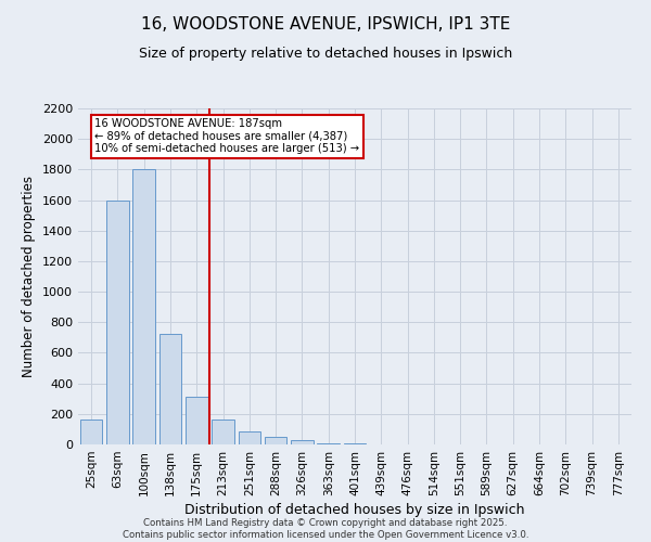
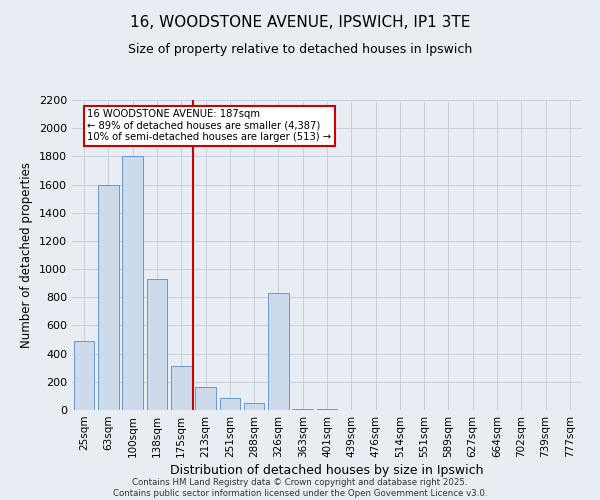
25sqm: 160 -> 490
138sqm: 720 -> 930
326sqm: 20 -> 830
